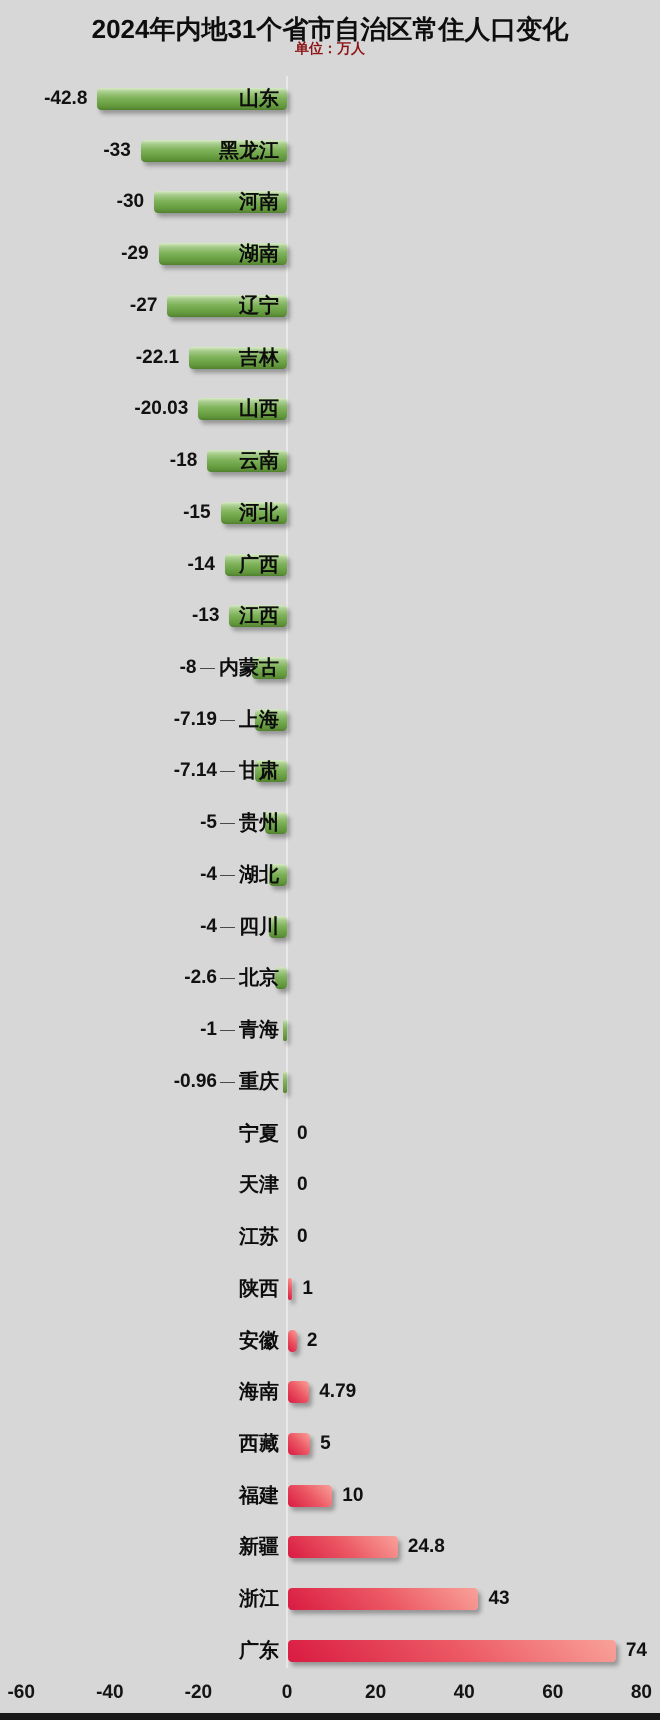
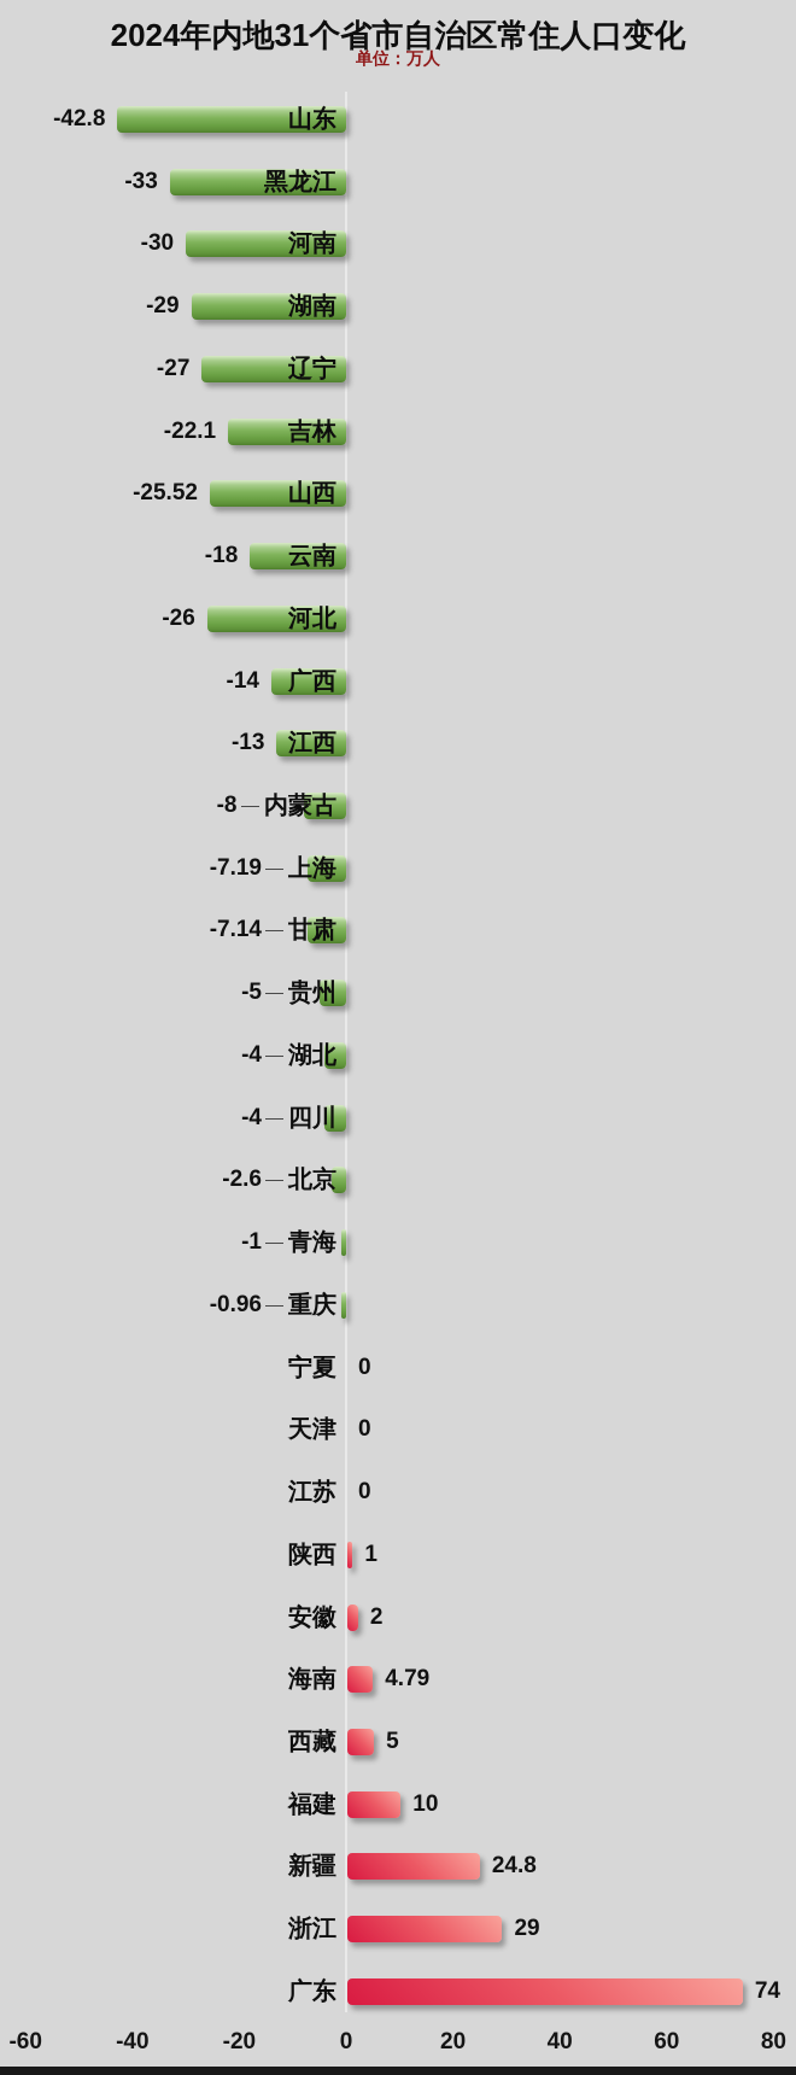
山西: -20.03 -> -25.52
河北: -15 -> -26
浙江: 43 -> 29
